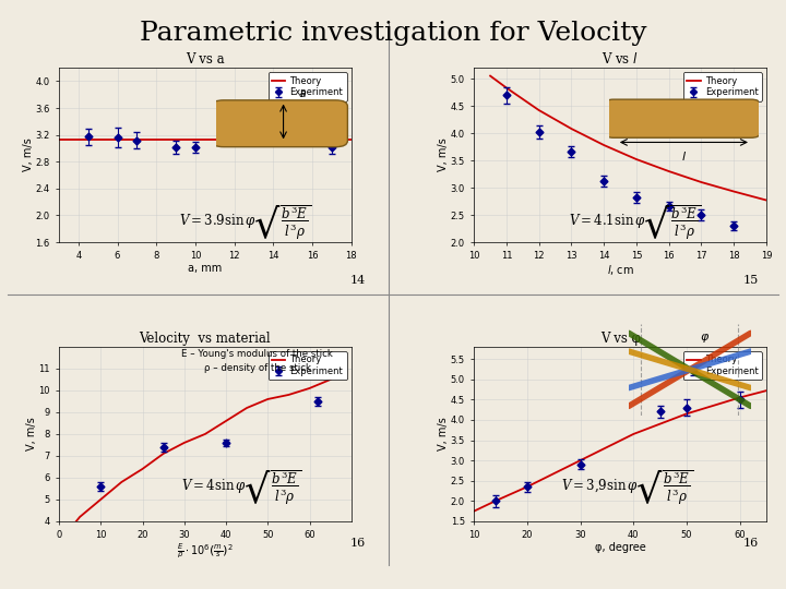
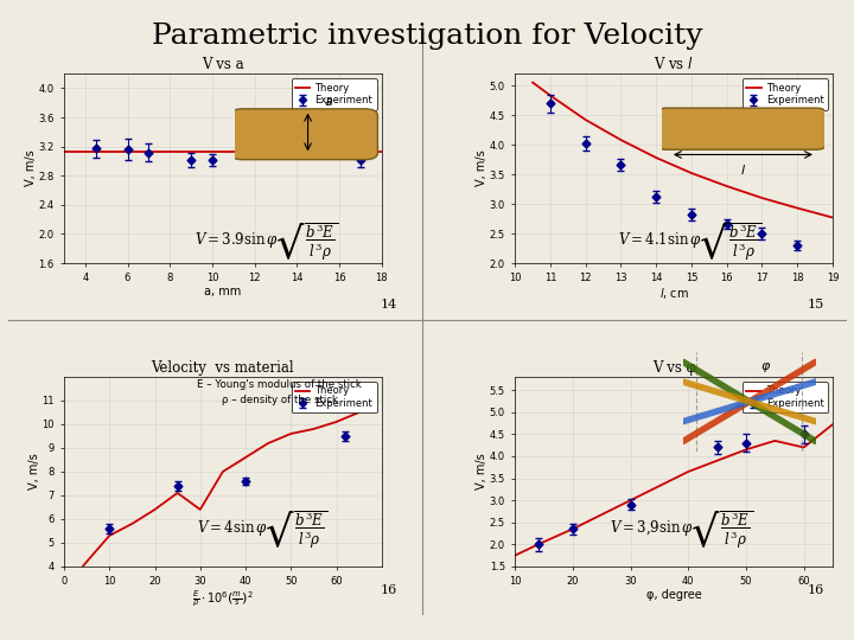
Velocity vs material/Theory/10: 5.0 -> 5.3
Velocity vs material/Theory/30: 7.6 -> 6.4
V vs φ/Theory/60: 4.55 -> 4.20
